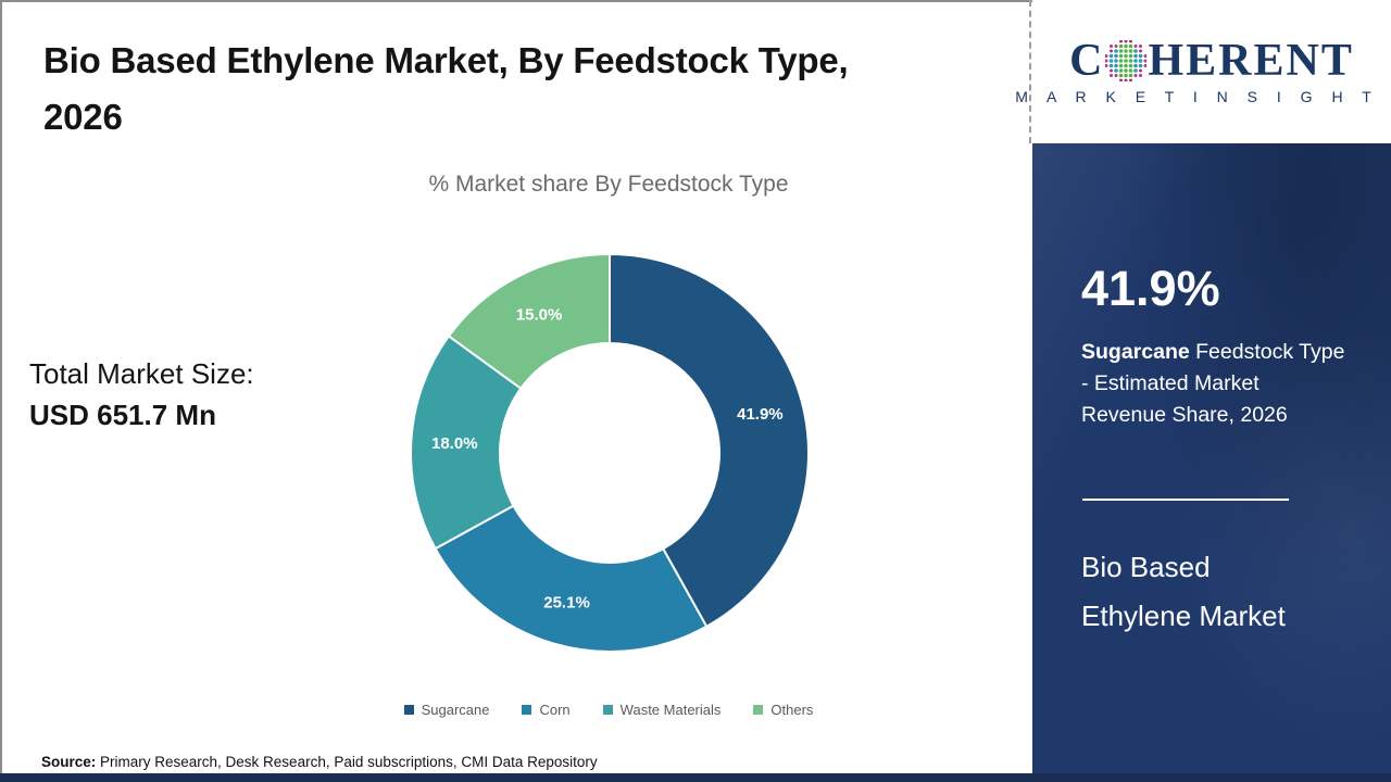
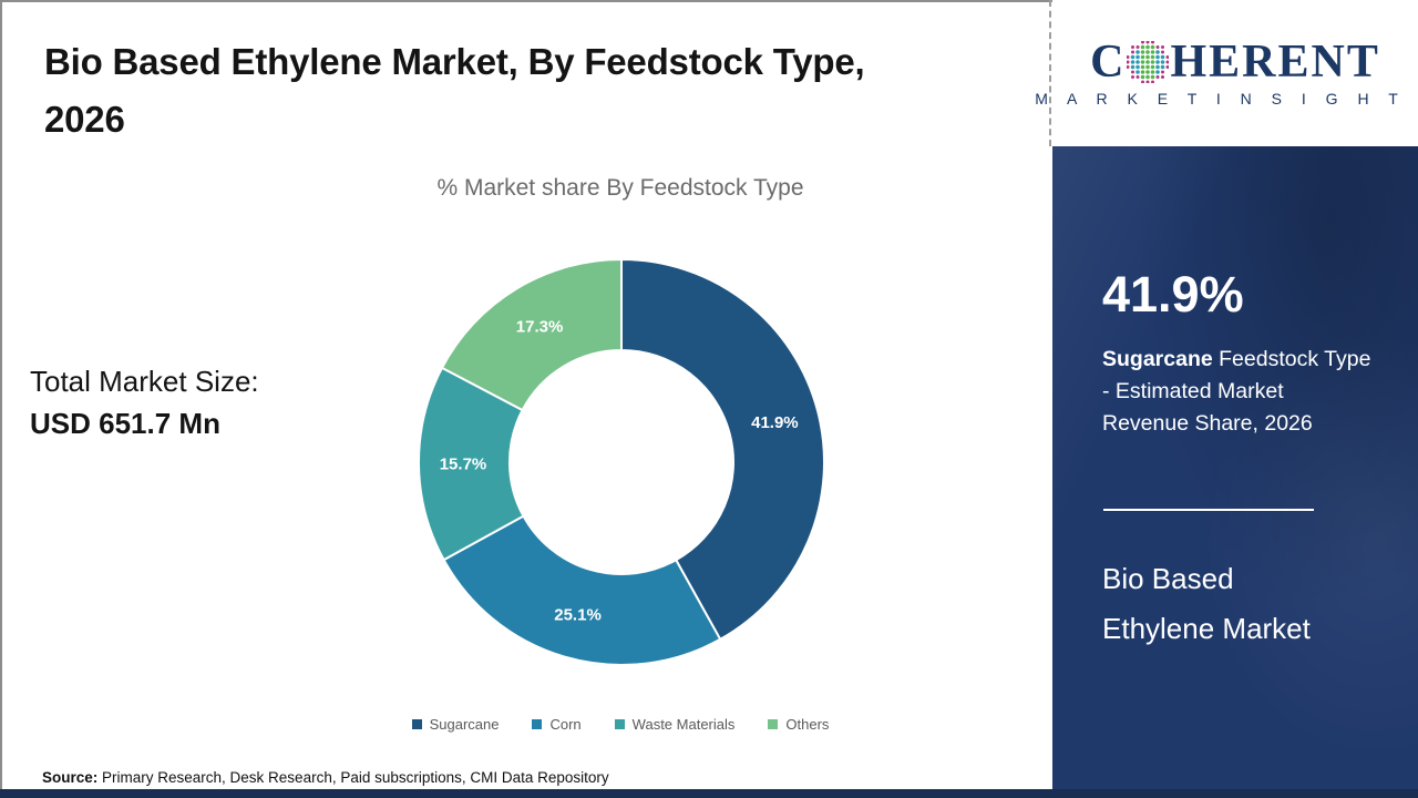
Waste Materials: 18.0% -> 15.7%
Others: 15.0% -> 17.3%
